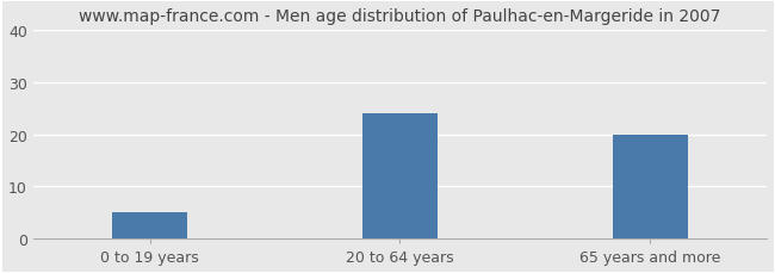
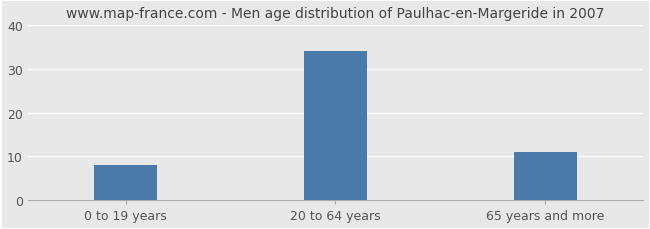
0 to 19 years: 5 -> 8
20 to 64 years: 24 -> 34
65 years and more: 20 -> 11
